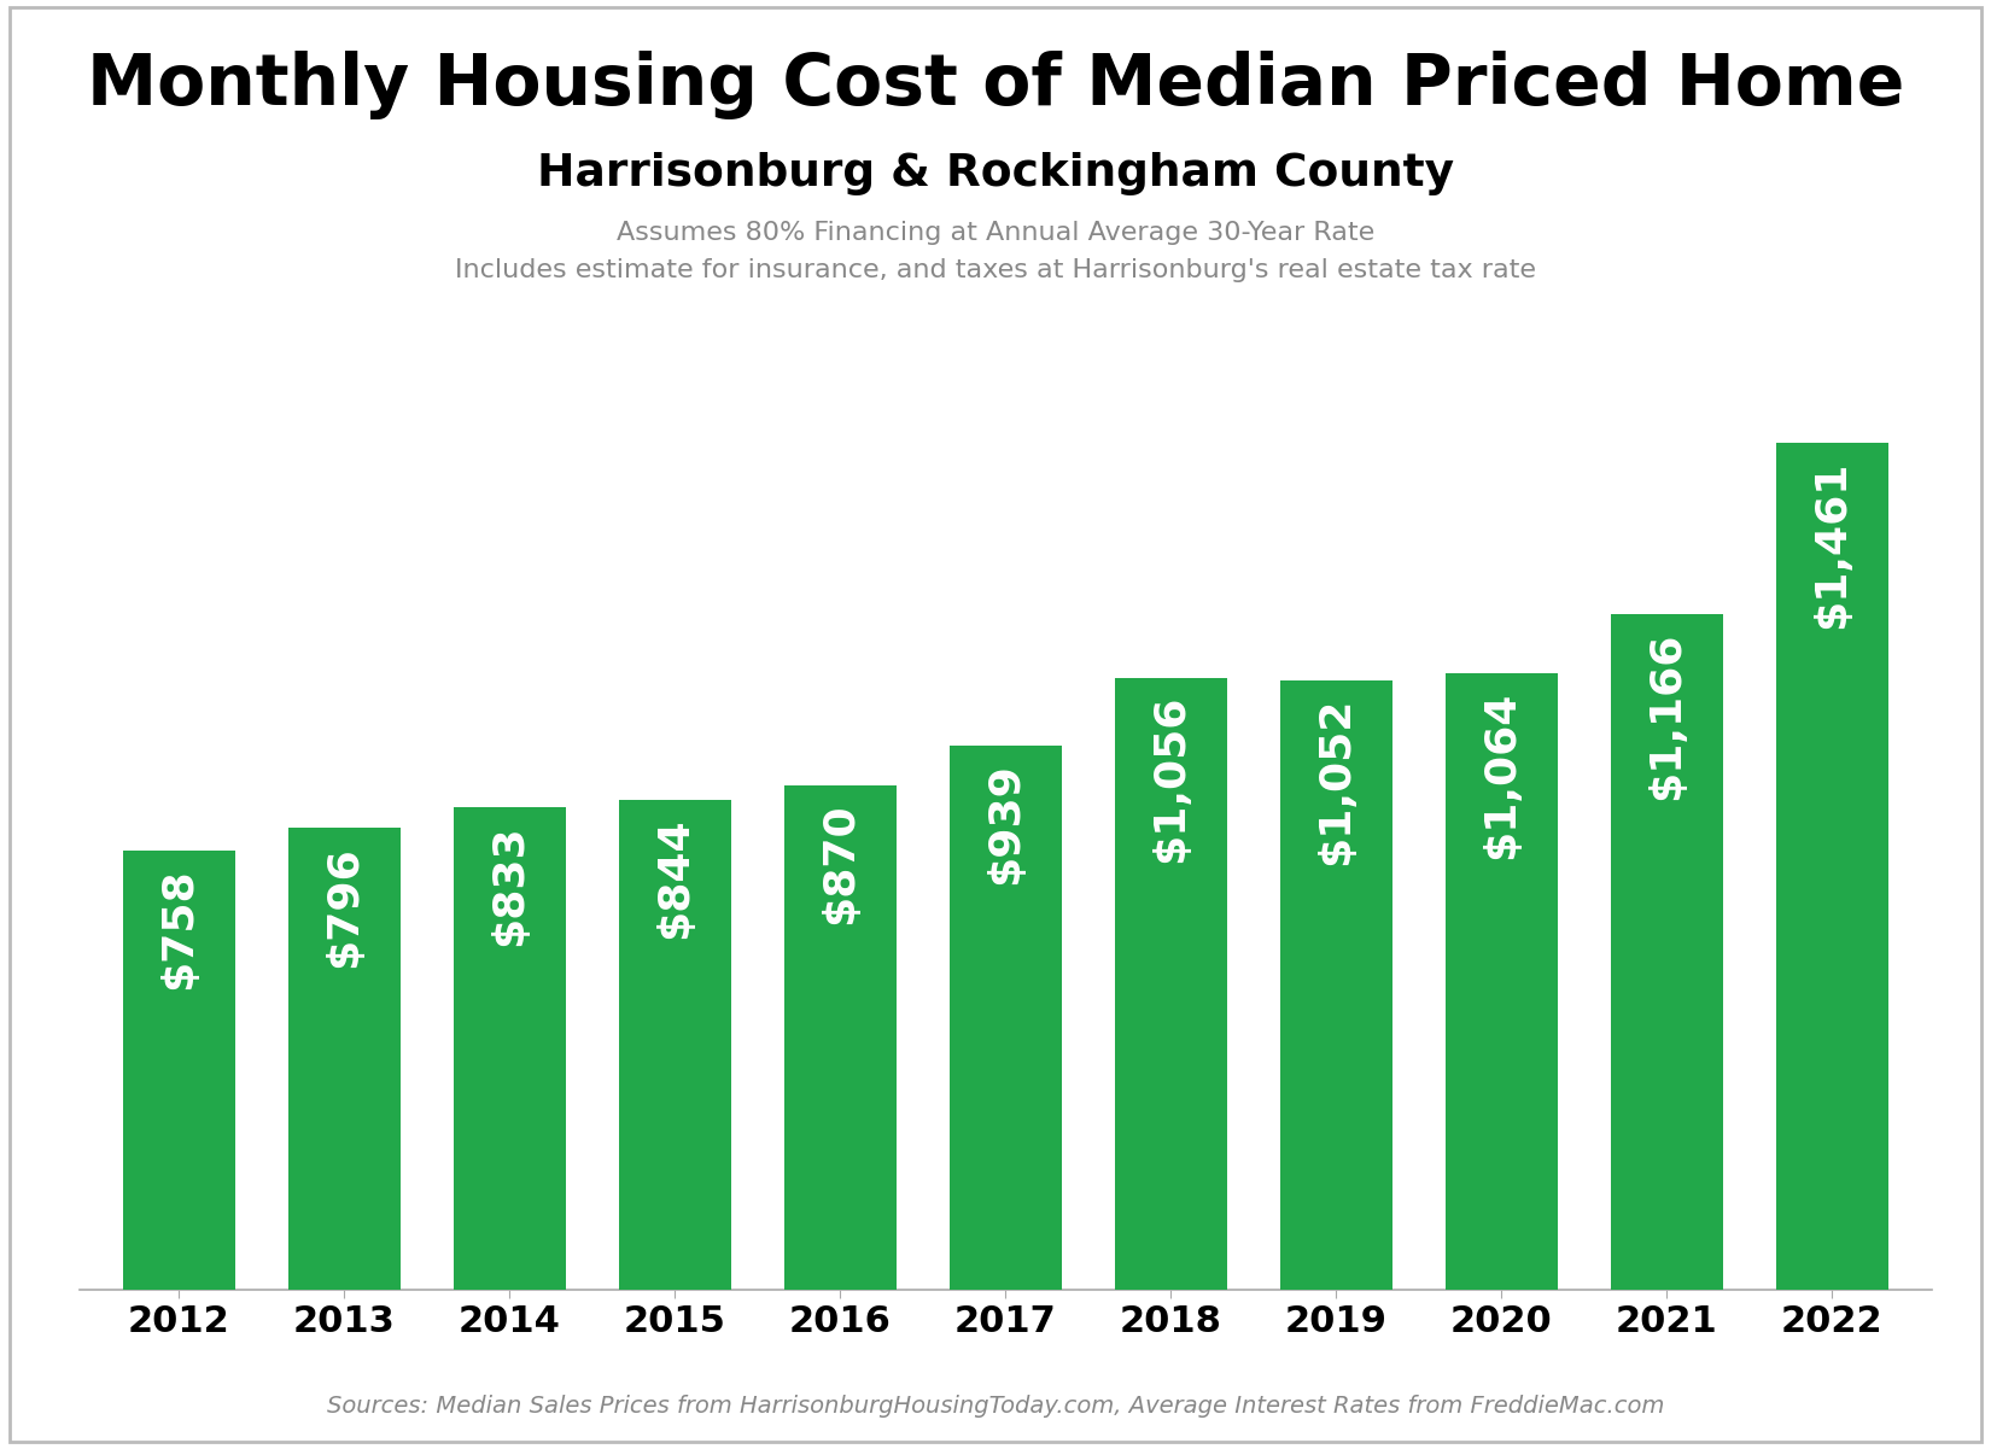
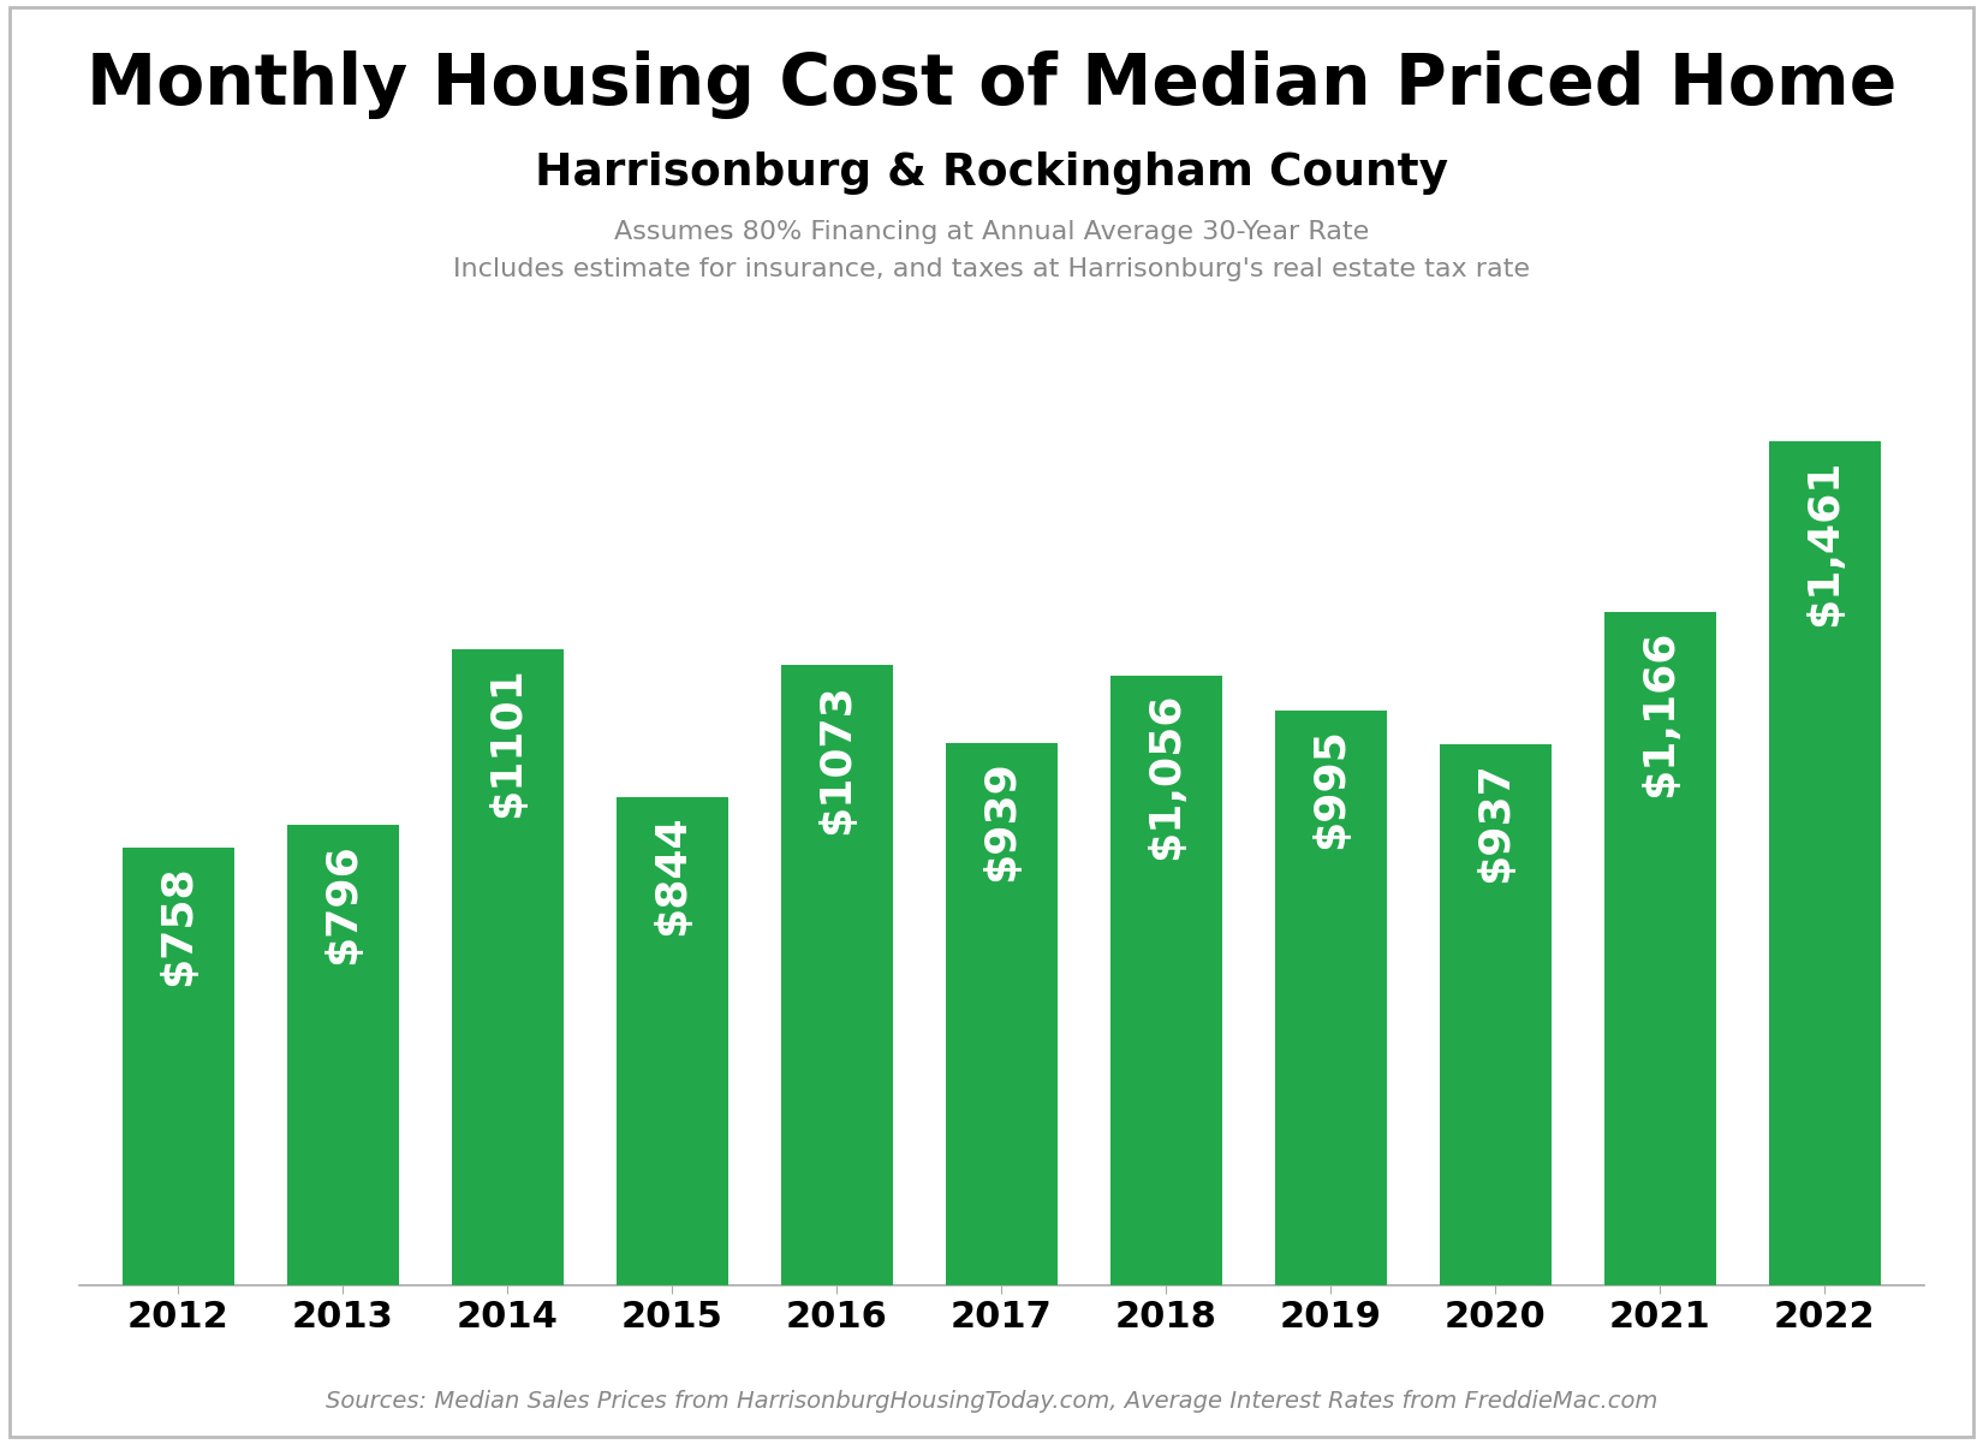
2014: $833 -> $1101
2016: $870 -> $1073
2019: $1,052 -> $995
2020: $1,064 -> $937
